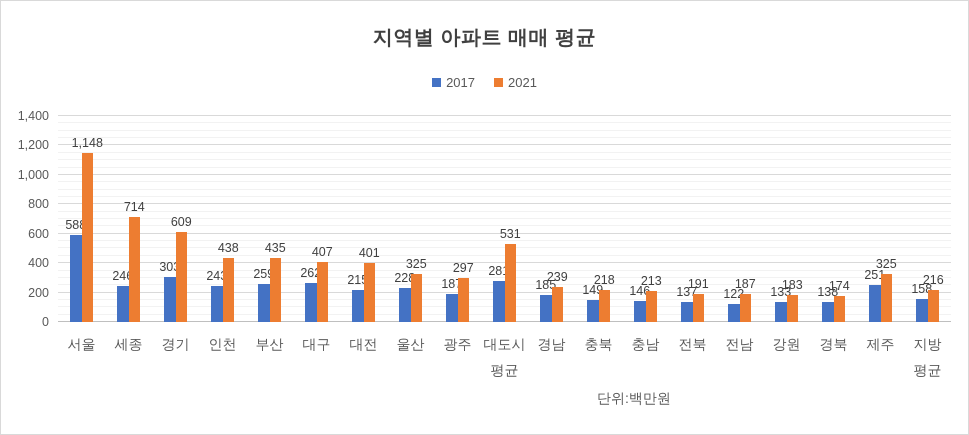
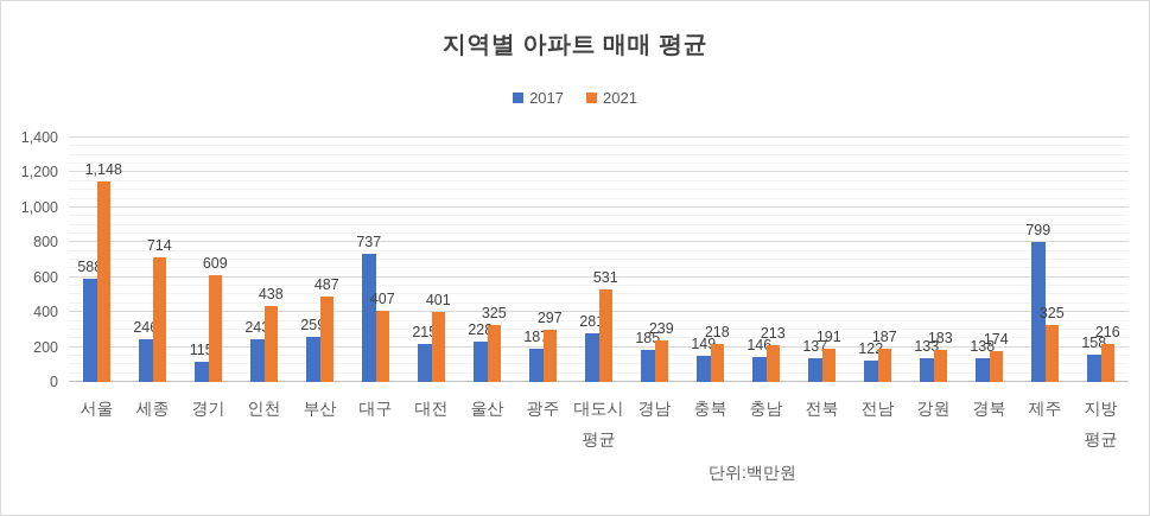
2017/경기: 303 -> 115
2021/부산: 435 -> 487
2017/대구: 262 -> 737
2017/제주: 251 -> 799
